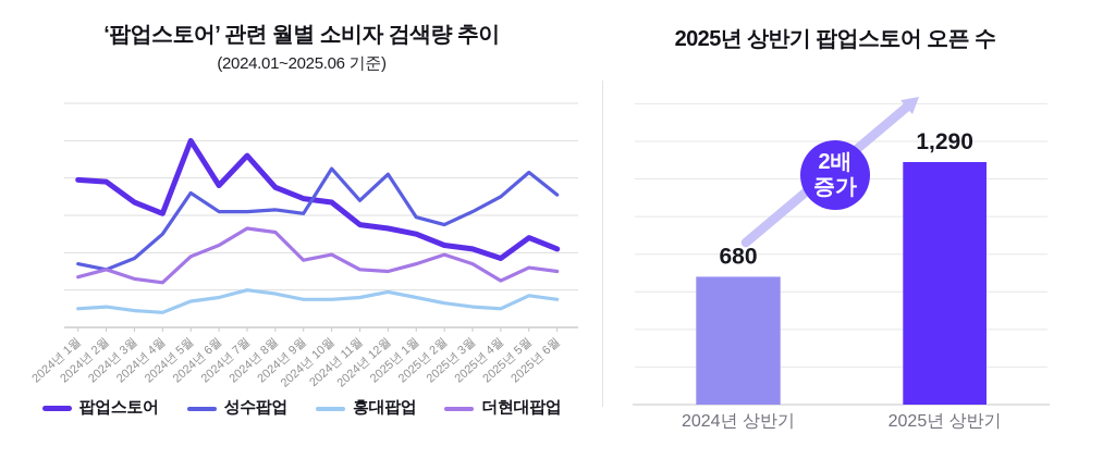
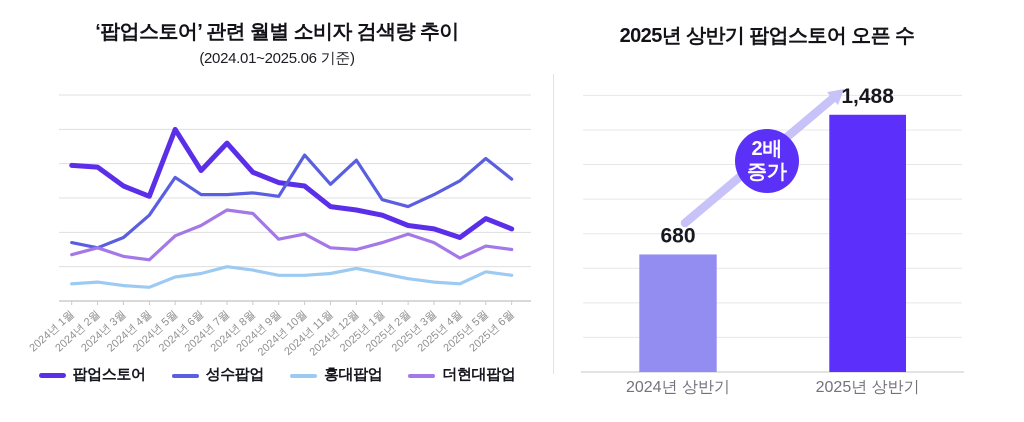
2025년 상반기 팝업스토어 오픈 수/2025년 상반기: 1,290 -> 1,488
